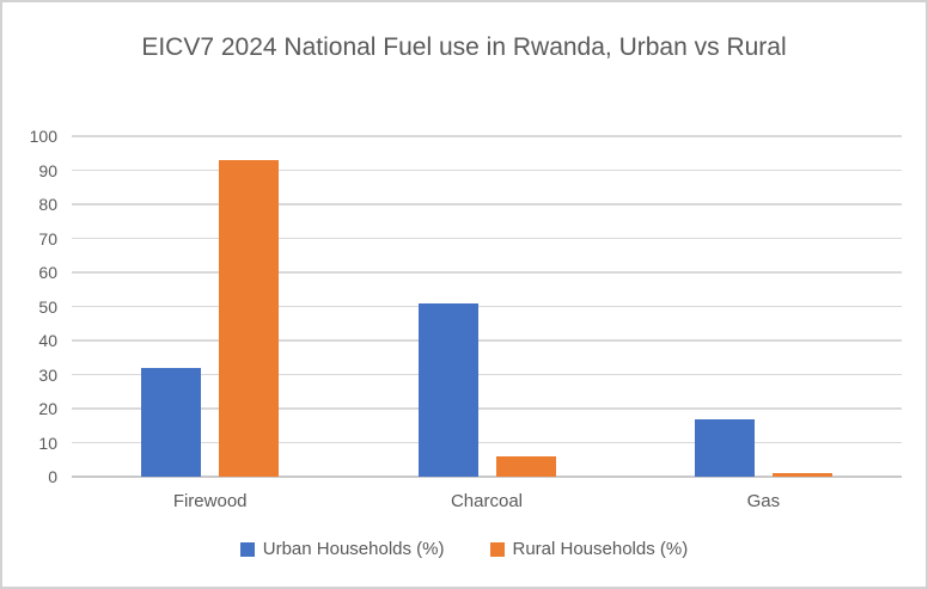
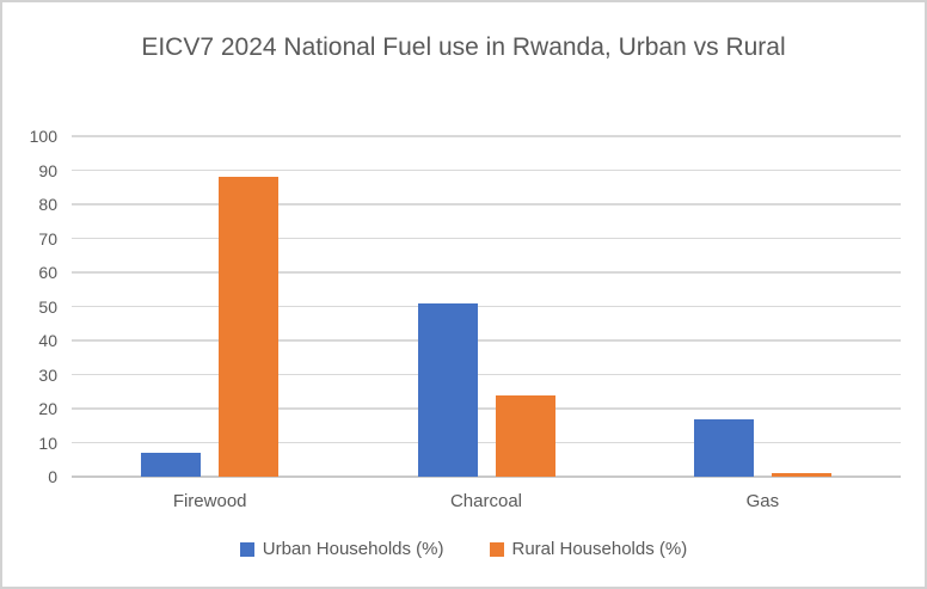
Urban Households (%)/Firewood: 32 -> 7
Rural Households (%)/Firewood: 93 -> 88
Rural Households (%)/Charcoal: 6 -> 24
